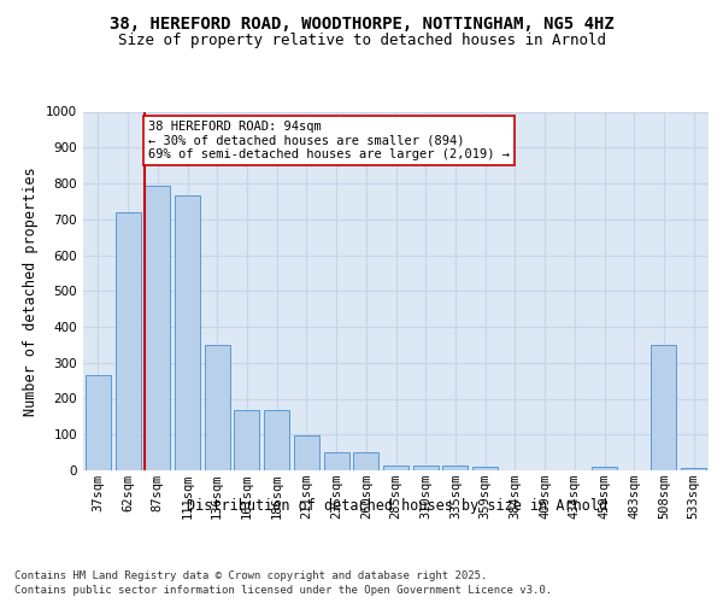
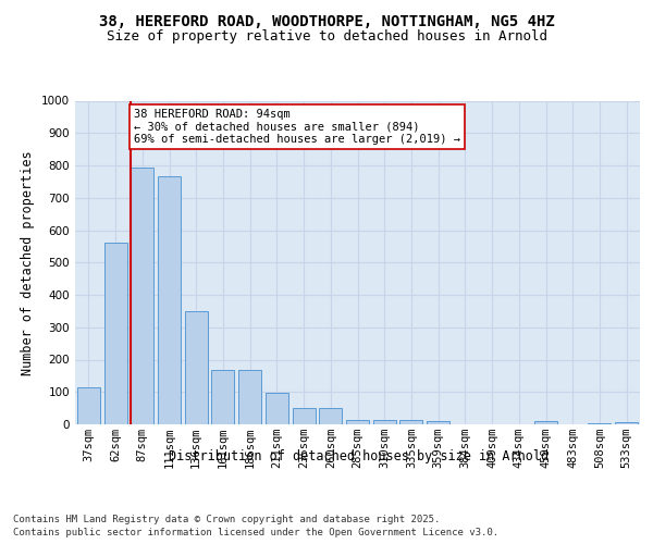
37sqm: 265 -> 113
62sqm: 720 -> 563
508sqm: 350 -> 5
